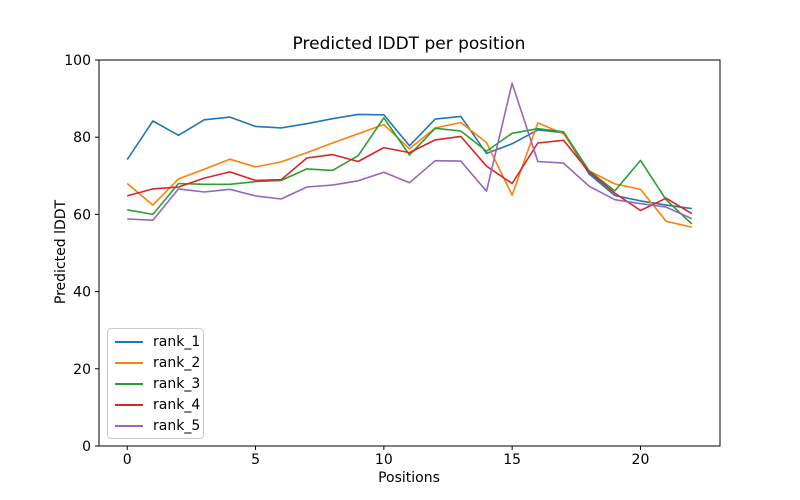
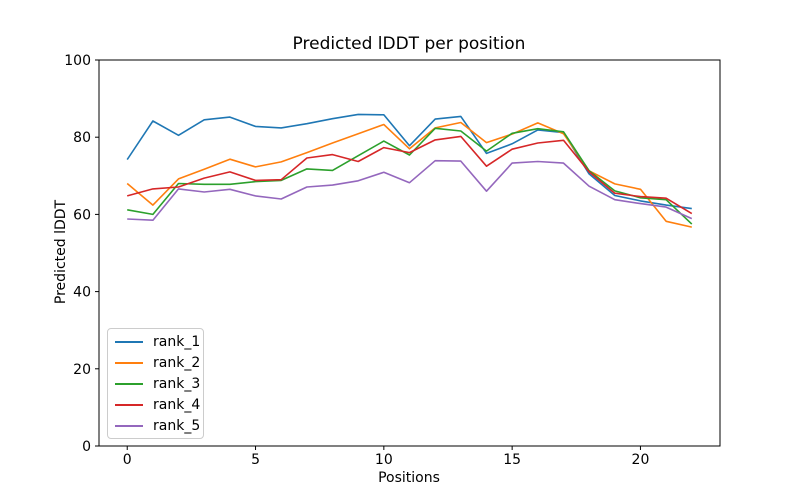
rank_3/10: 85 -> 79
rank_2/15: 65 -> 81
rank_4/15: 68 -> 77
rank_5/15: 94 -> 73
rank_3/20: 74 -> 64
rank_4/20: 61 -> 65
